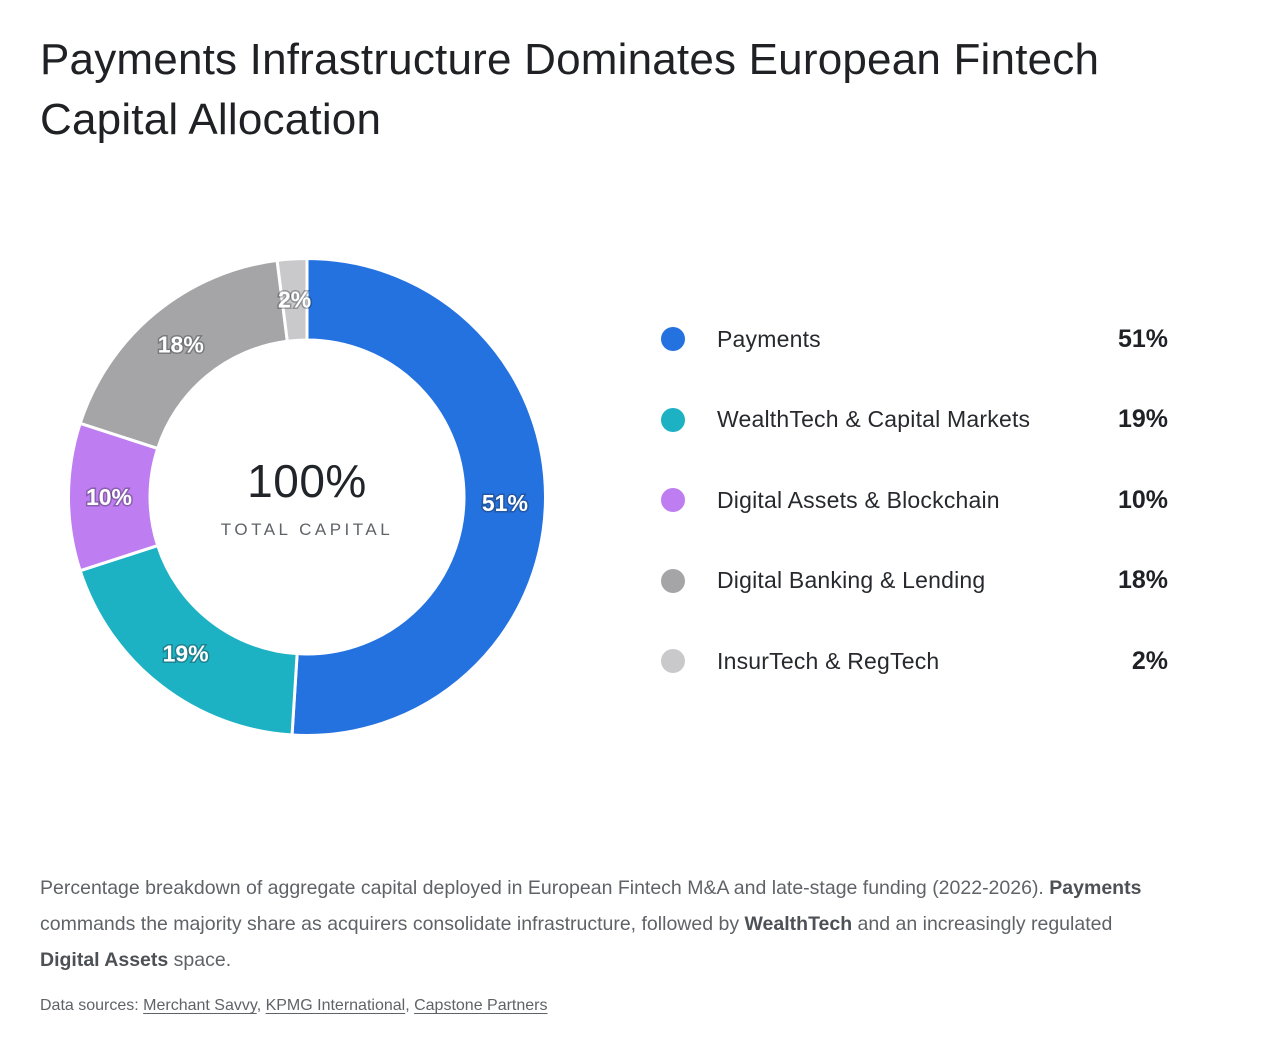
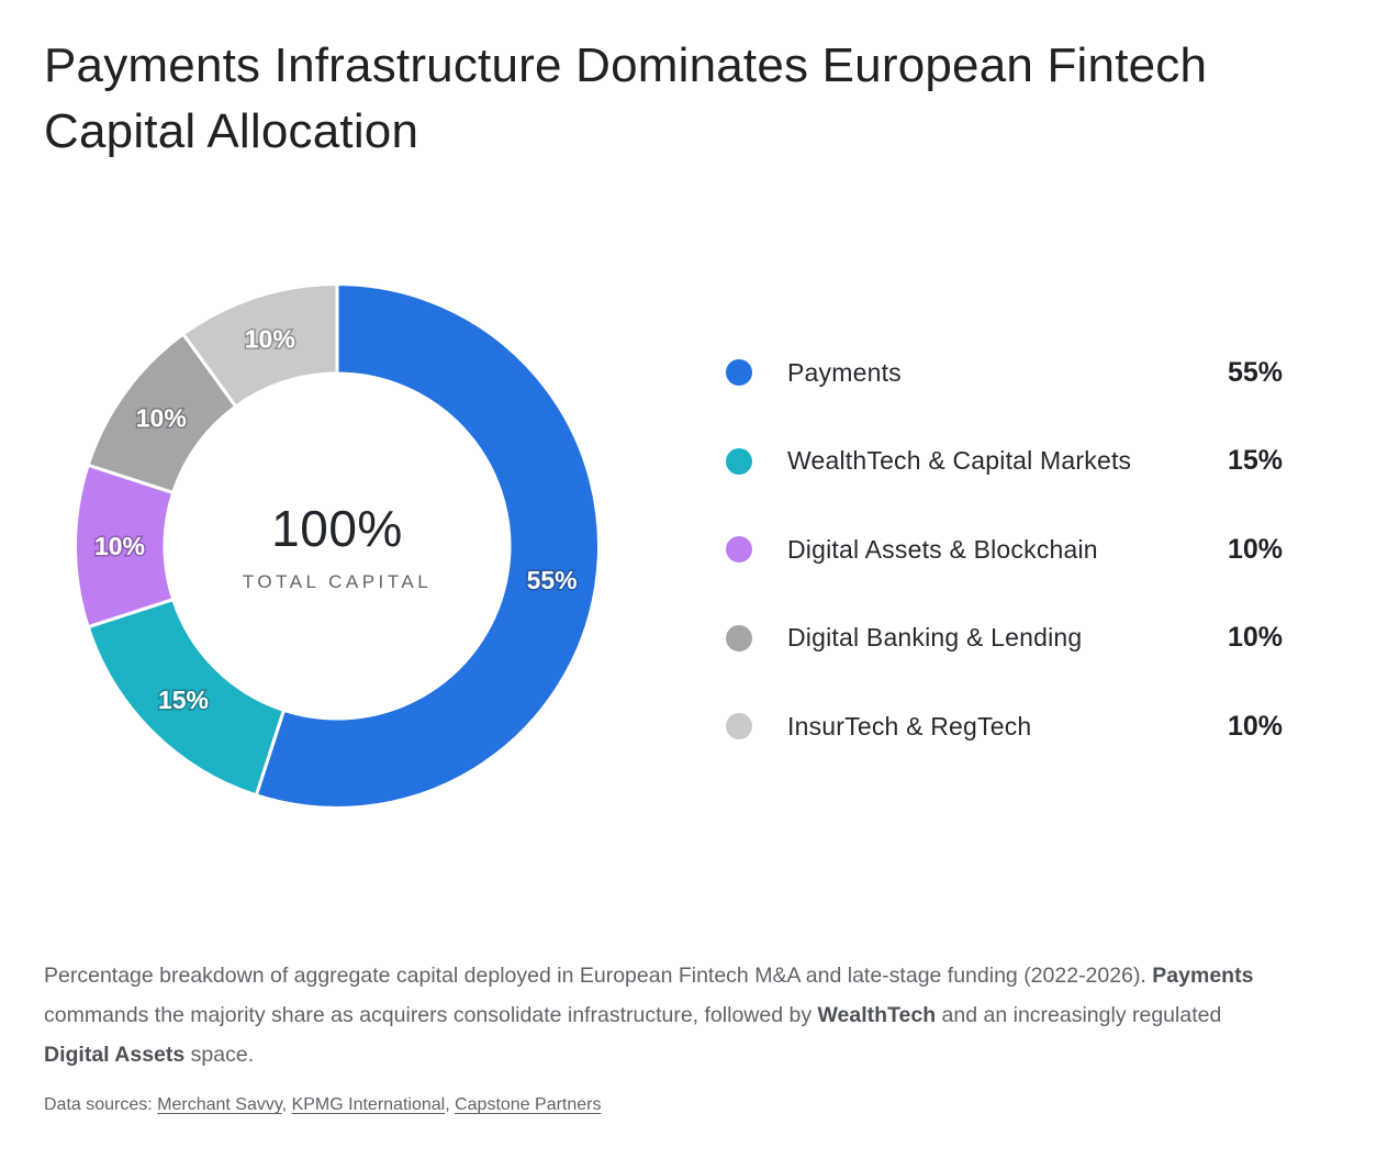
Payments: 51% -> 55%
WealthTech & Capital Markets: 19% -> 15%
Digital Banking & Lending: 18% -> 10%
InsurTech & RegTech: 2% -> 10%
